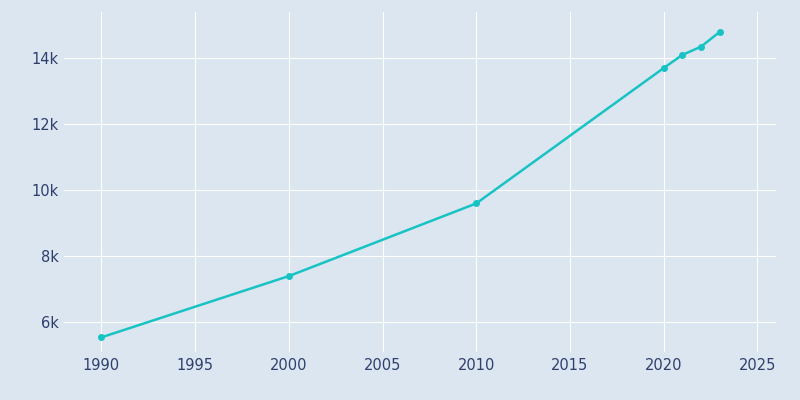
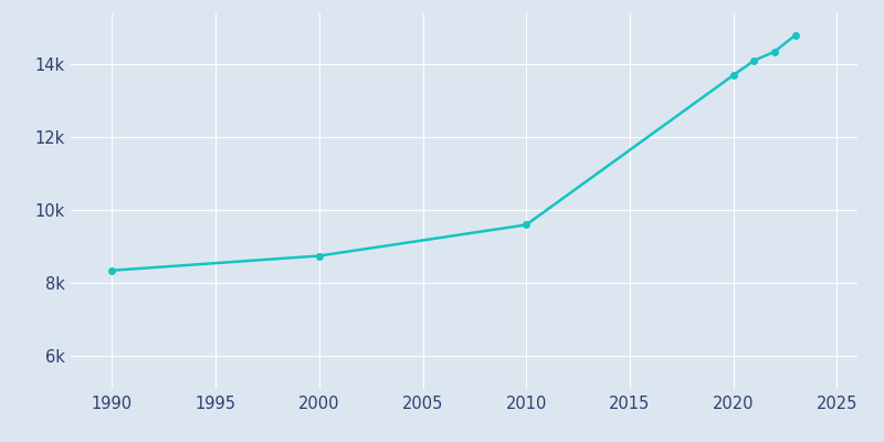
1990: 5.54k -> 8.35k
2000: 7.40k -> 8.75k
